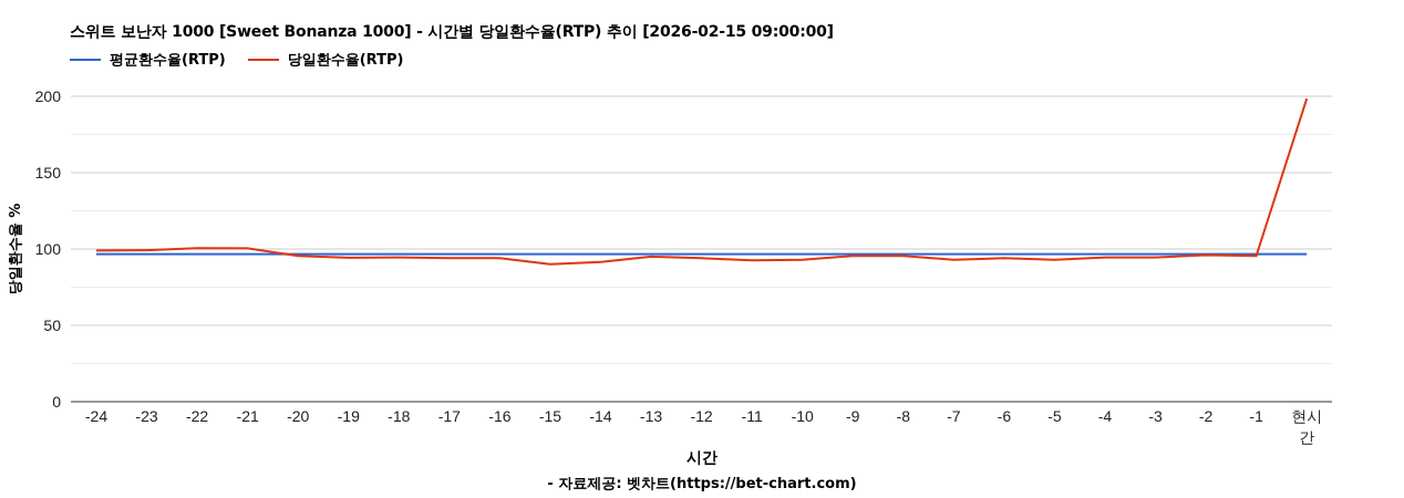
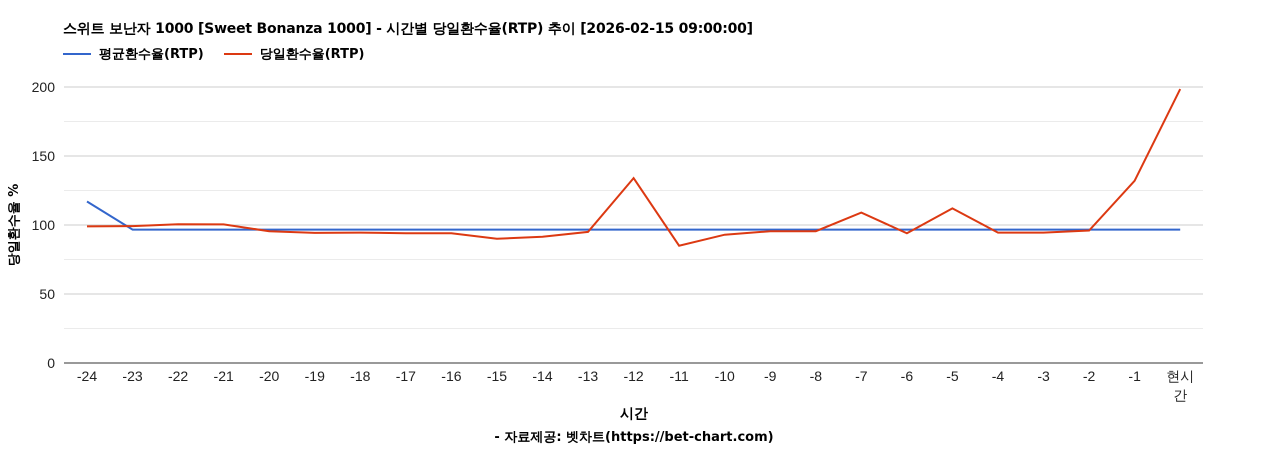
평균환수율(RTP)/-24: 97 -> 117
당일환수율(RTP)/-12: 94 -> 134
당일환수율(RTP)/-11: 92 -> 85
당일환수율(RTP)/-7: 93 -> 109
당일환수율(RTP)/-5: 93 -> 112
당일환수율(RTP)/-1: 96 -> 132
